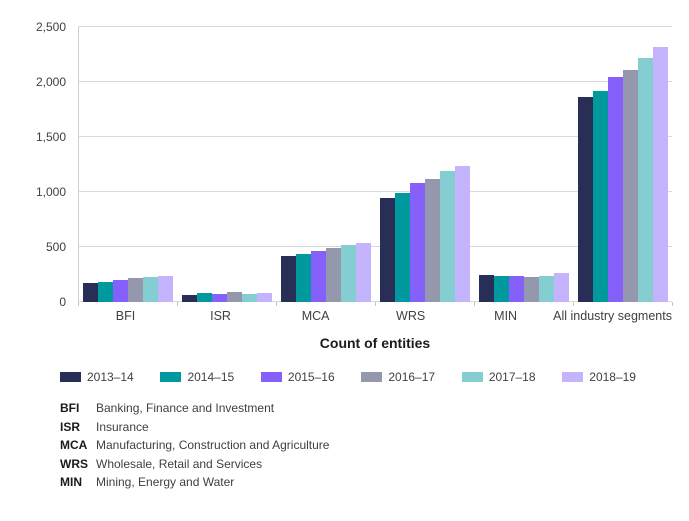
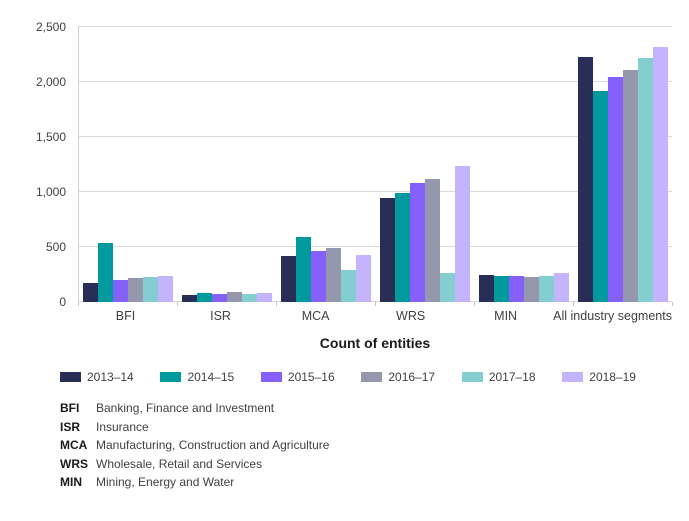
2014–15/BFI: 180 -> 540
2014–15/MCA: 440 -> 590
2017–18/MCA: 520 -> 290
2018–19/MCA: 540 -> 430
2017–18/WRS: 1200 -> 260
2013–14/All industry segments: 1860 -> 2230
